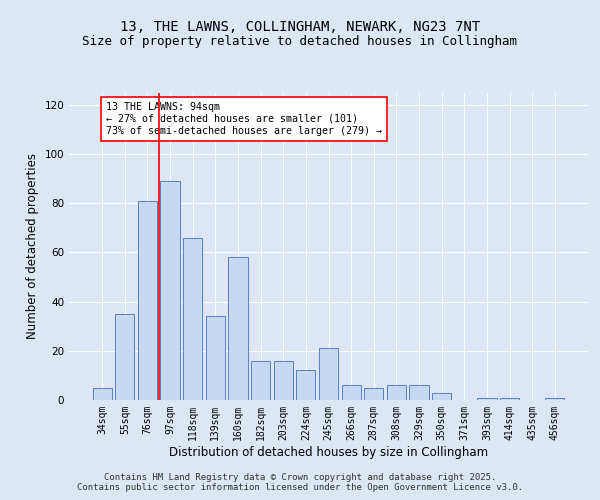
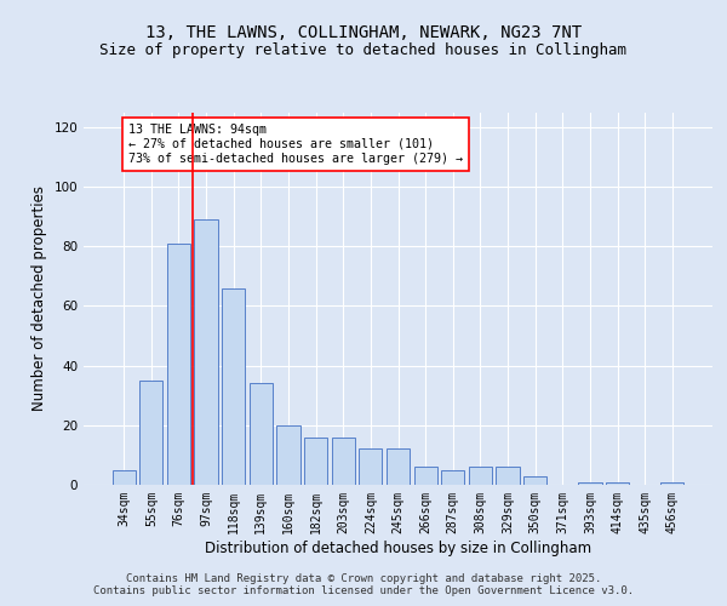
160sqm: 58 -> 20
245sqm: 21 -> 12
